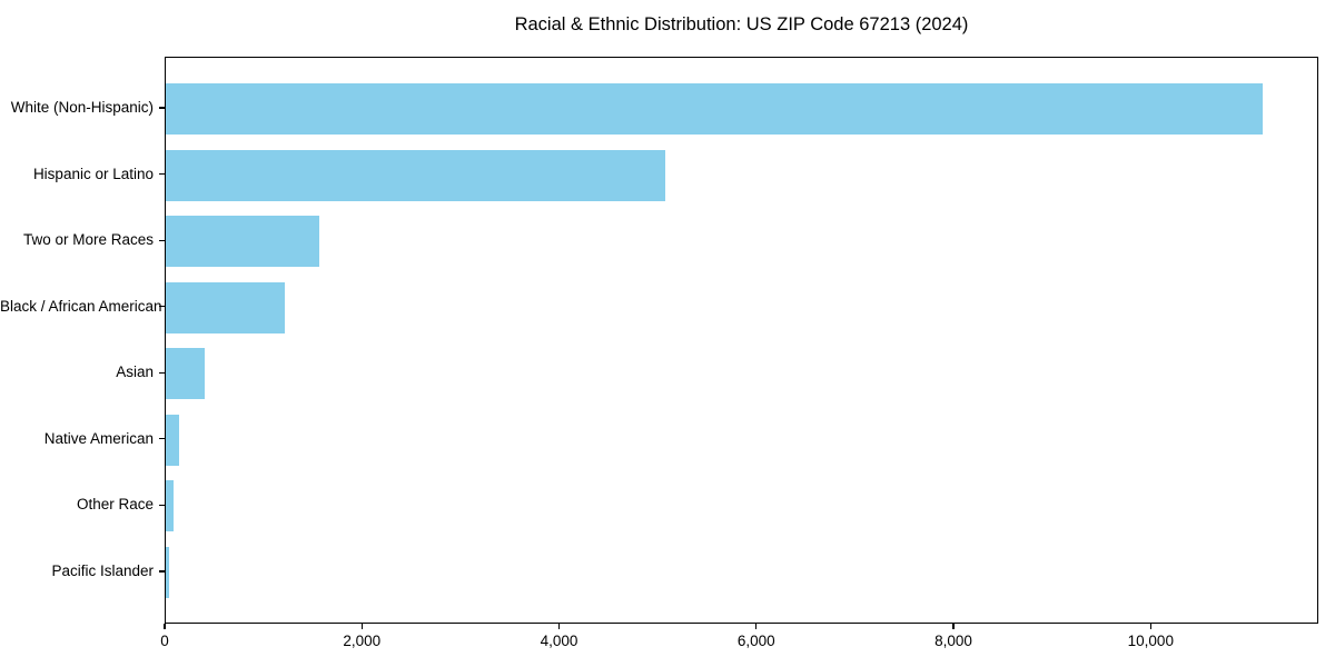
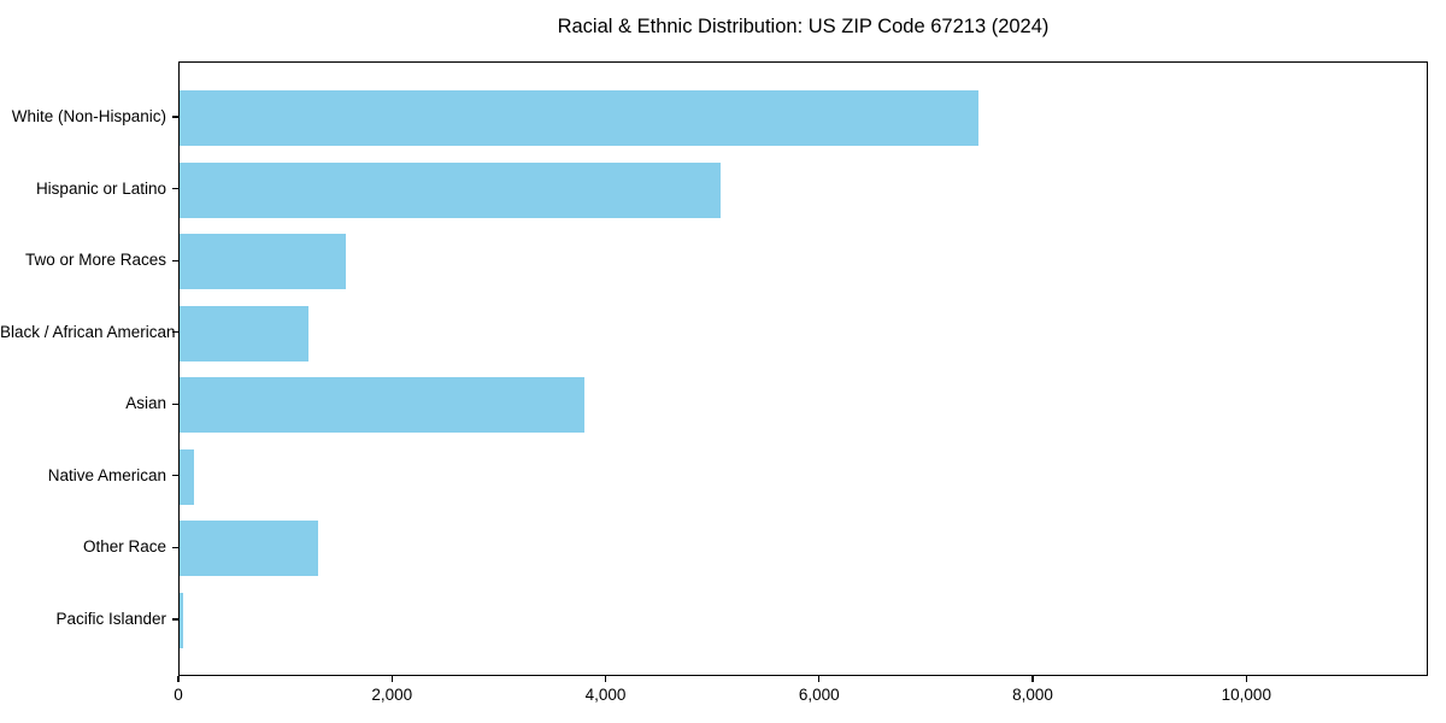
White (Non-Hispanic): 11200 -> 7500
Asian: 400 -> 3800
Other Race: 100 -> 1300
